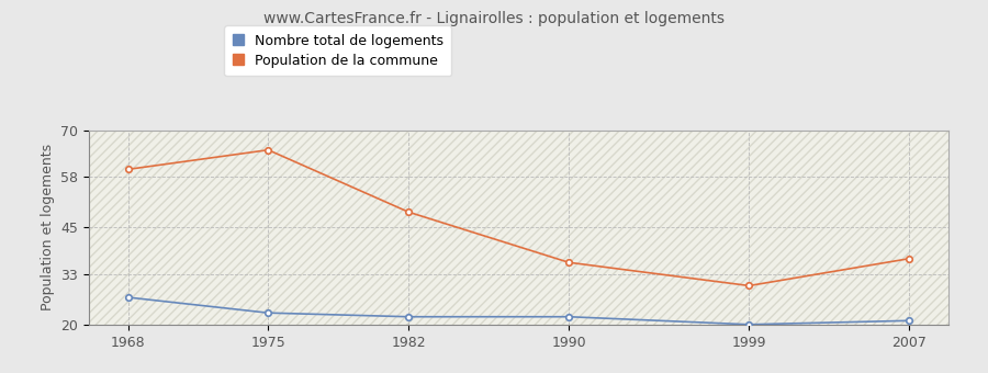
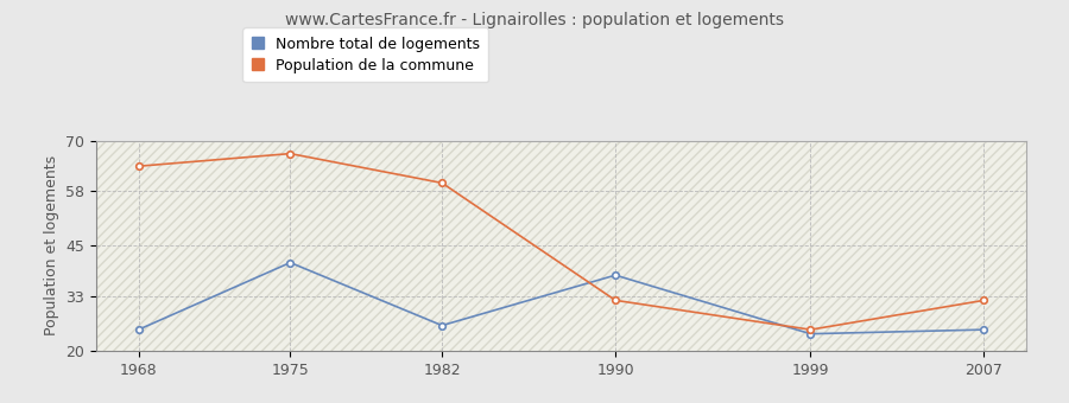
Nombre total de logements/1968: 27 -> 25
Population de la commune/1968: 60 -> 64
Nombre total de logements/1975: 23 -> 41
Population de la commune/1975: 65 -> 67
Nombre total de logements/1982: 22 -> 26
Population de la commune/1982: 49 -> 60
Nombre total de logements/1990: 22 -> 38
Population de la commune/1990: 36 -> 32
Nombre total de logements/1999: 20 -> 24
Population de la commune/1999: 30 -> 25
Nombre total de logements/2007: 21 -> 25
Population de la commune/2007: 37 -> 32
